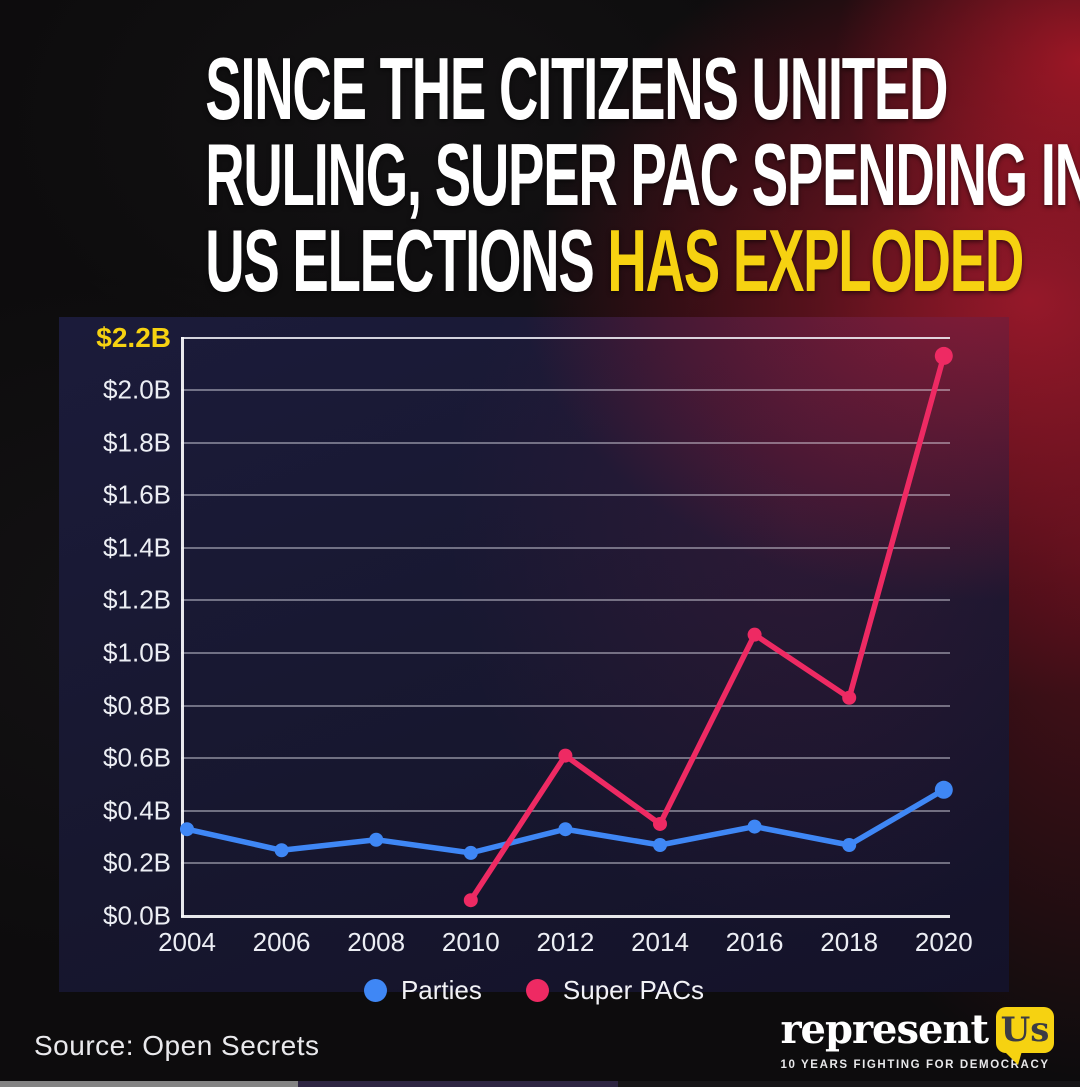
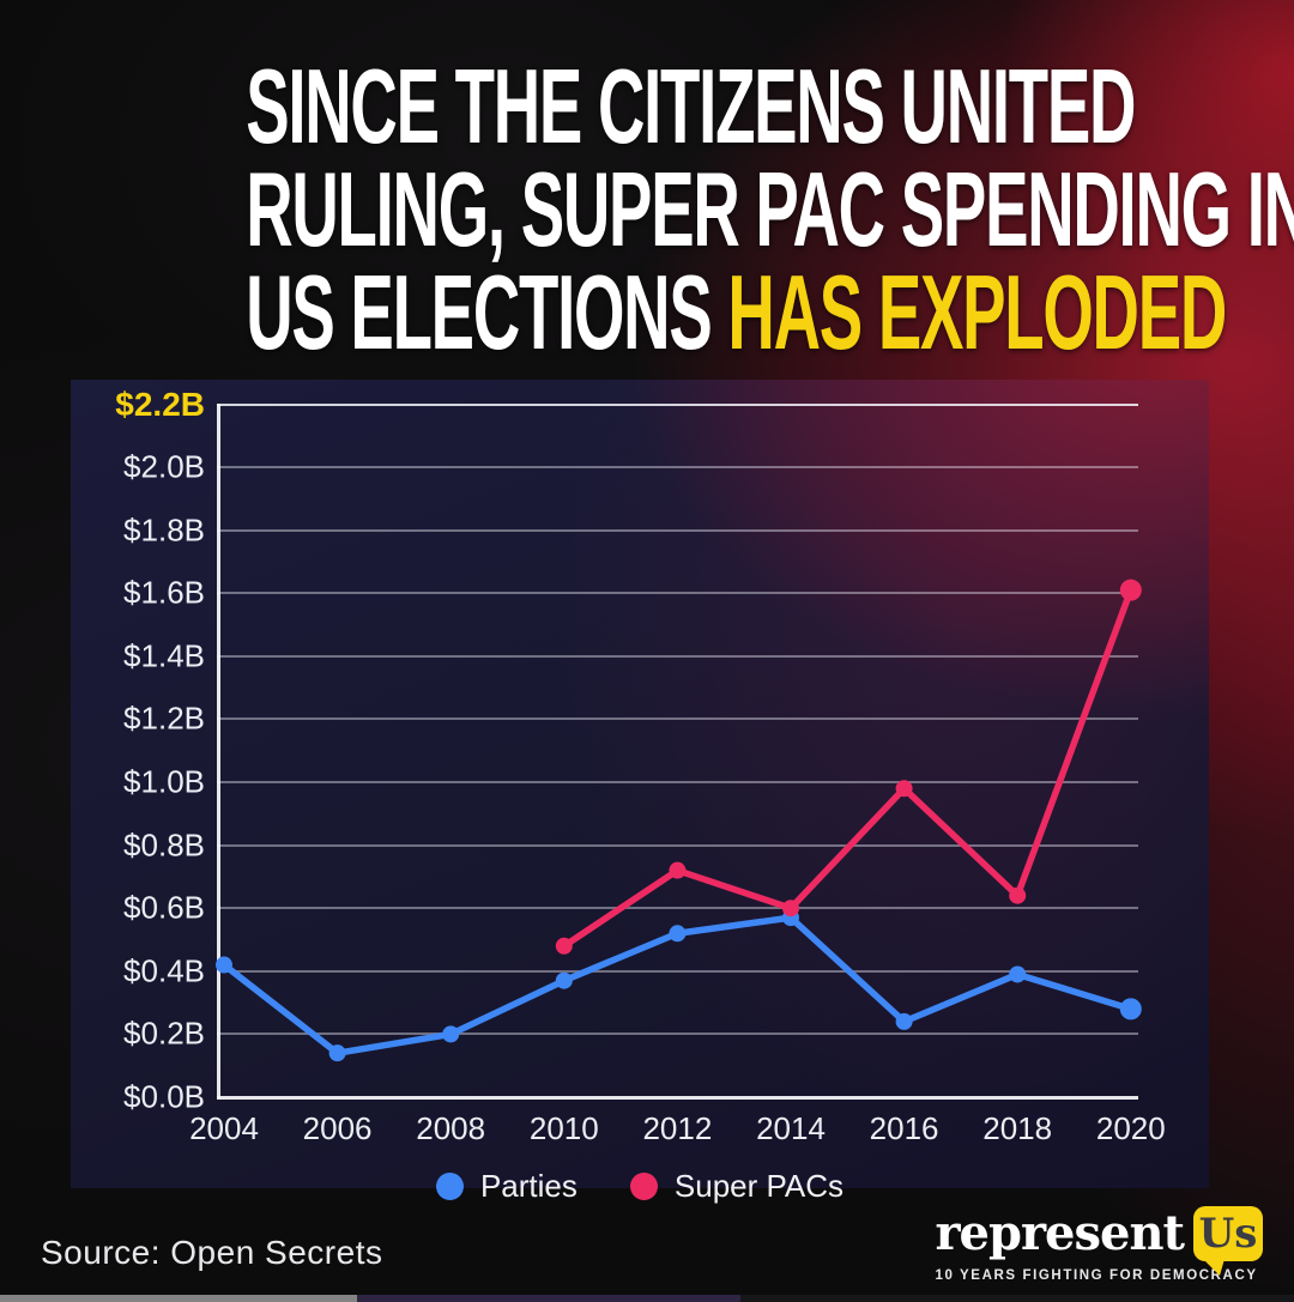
Parties/2004: $0.33B -> $0.42B
Parties/2006: $0.25B -> $0.14B
Parties/2008: $0.29B -> $0.20B
Parties/2010: $0.24B -> $0.37B
Super PACs/2010: $0.06B -> $0.48B
Parties/2012: $0.33B -> $0.52B
Super PACs/2012: $0.61B -> $0.72B
Parties/2014: $0.27B -> $0.57B
Super PACs/2014: $0.35B -> $0.60B
Parties/2016: $0.34B -> $0.24B
Super PACs/2016: $1.07B -> $0.98B
Parties/2018: $0.27B -> $0.39B
Super PACs/2018: $0.83B -> $0.64B
Parties/2020: $0.48B -> $0.28B
Super PACs/2020: $2.13B -> $1.61B
